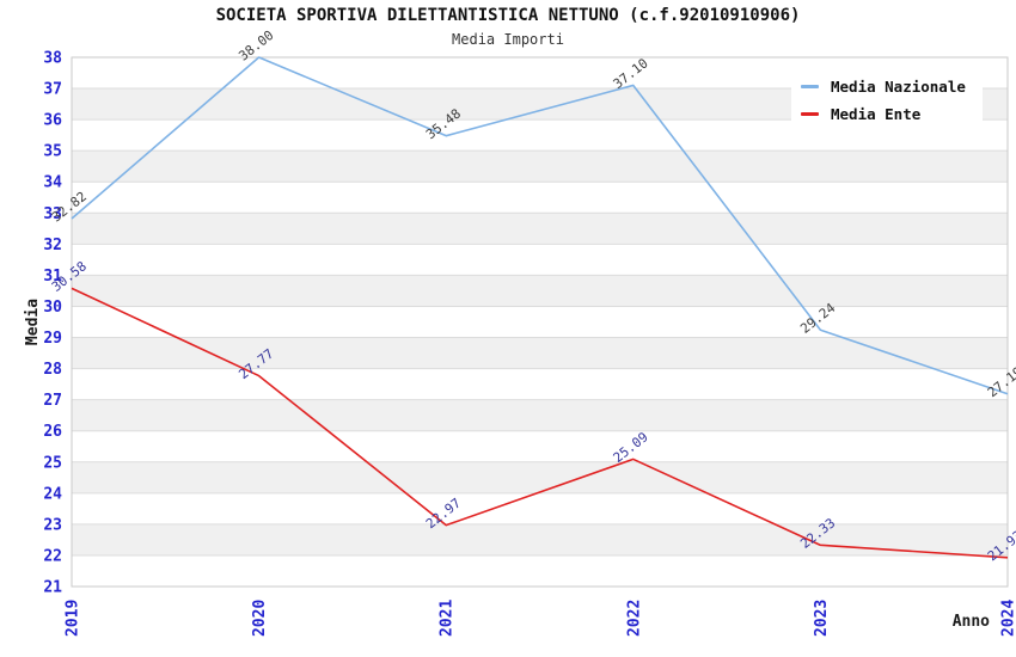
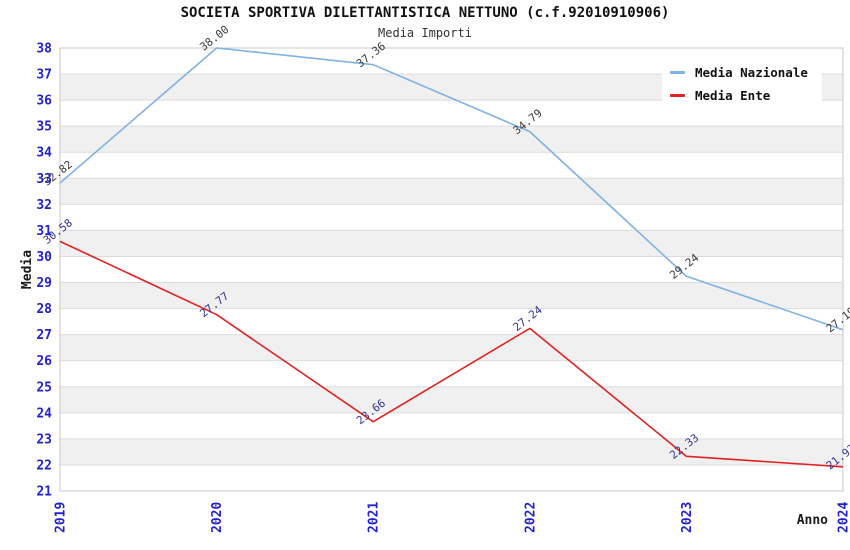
Media Nazionale/2021: 35.48 -> 37.36
Media Ente/2021: 22.97 -> 23.66
Media Nazionale/2022: 37.10 -> 34.79
Media Ente/2022: 25.09 -> 27.24
